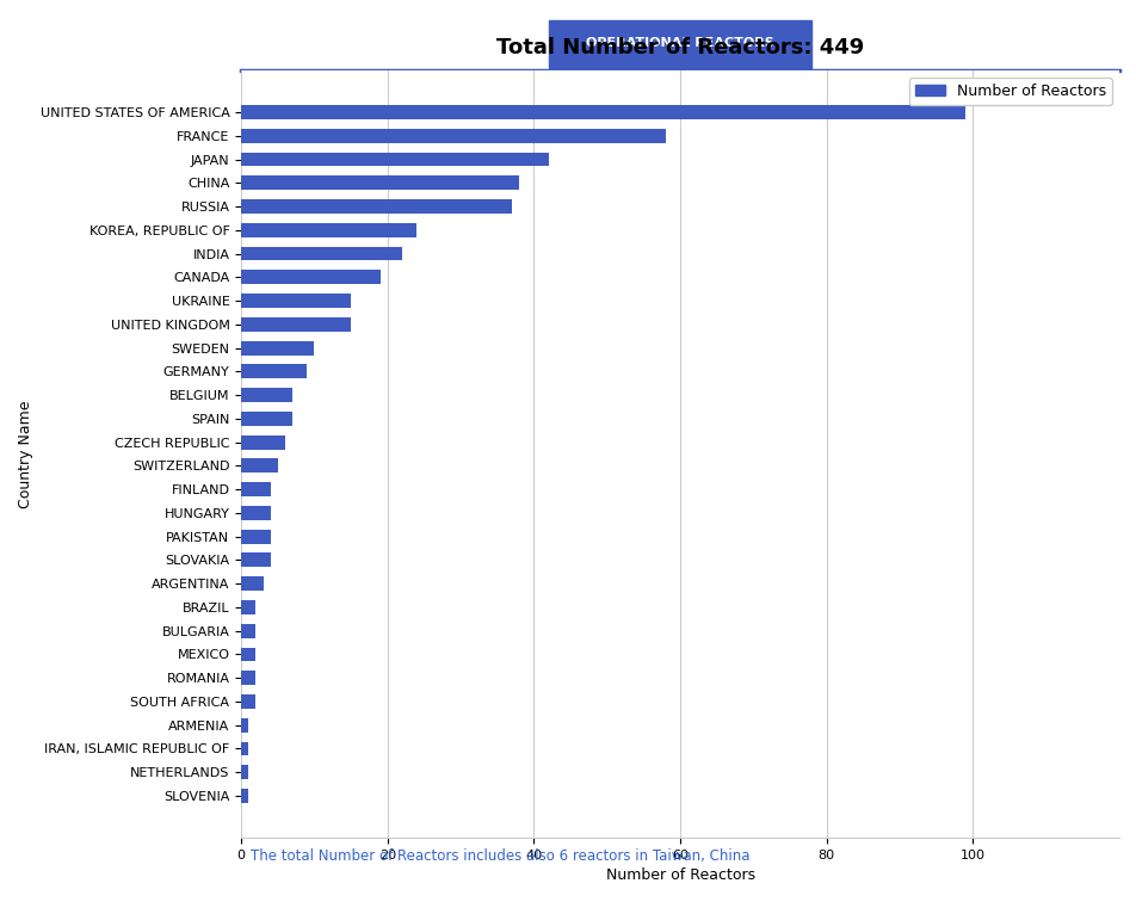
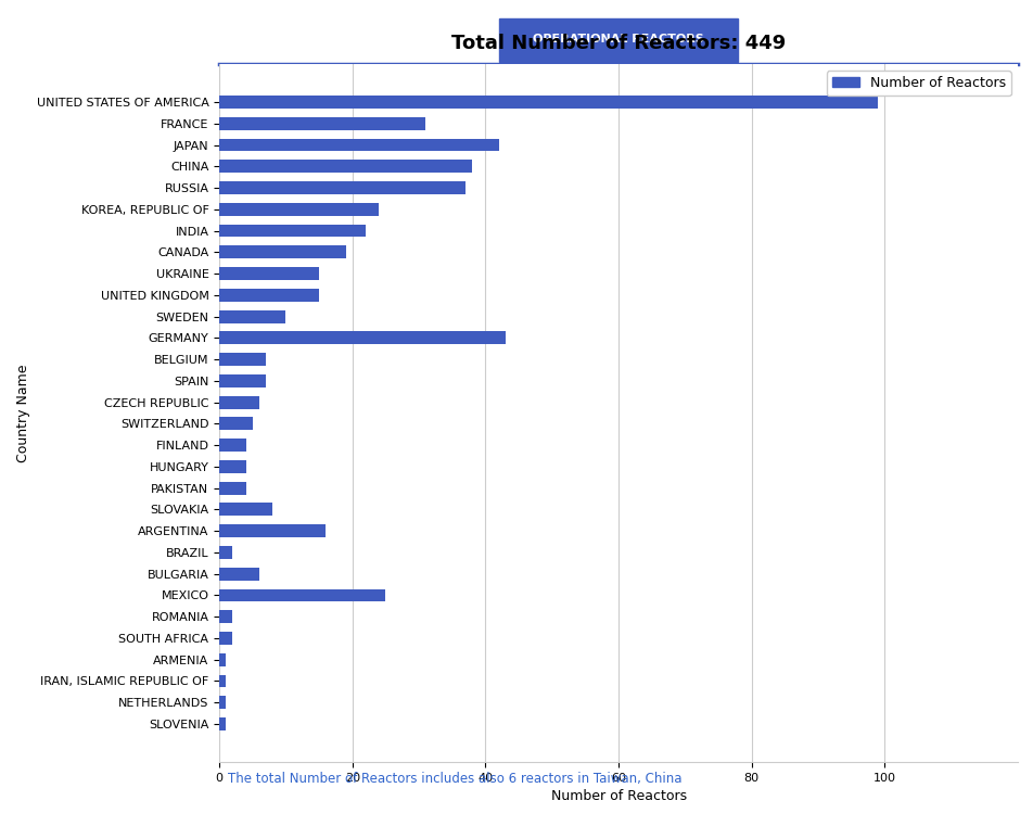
FRANCE: 58 -> 31
GERMANY: 9 -> 43
SLOVAKIA: 4 -> 8
ARGENTINA: 3 -> 16
BULGARIA: 2 -> 6
MEXICO: 2 -> 25
